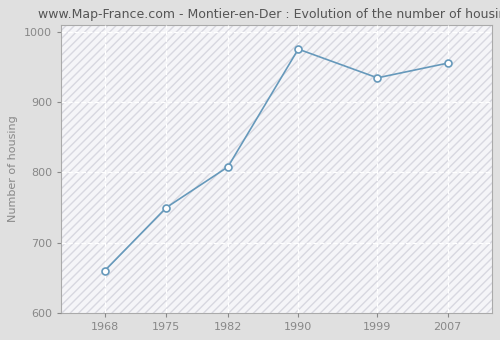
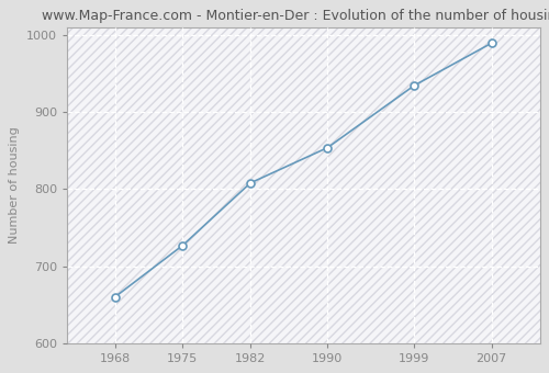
1975: 750 -> 727
1990: 976 -> 854
2007: 956 -> 990
